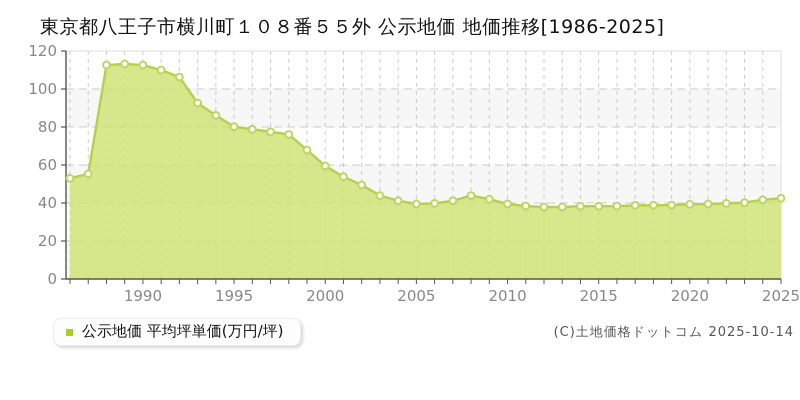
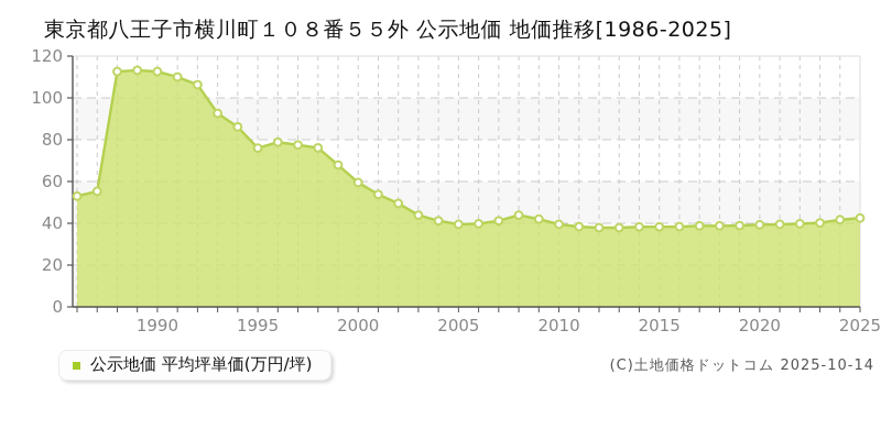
1995: 80 -> 76
